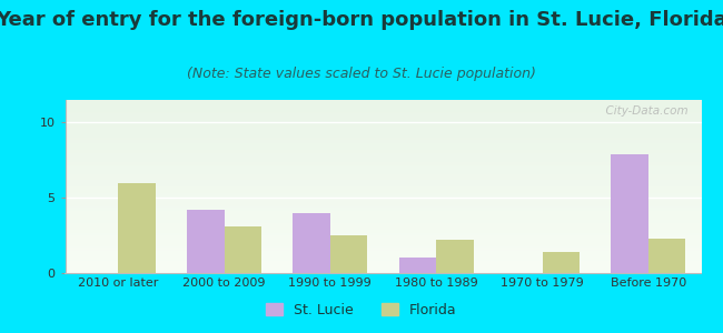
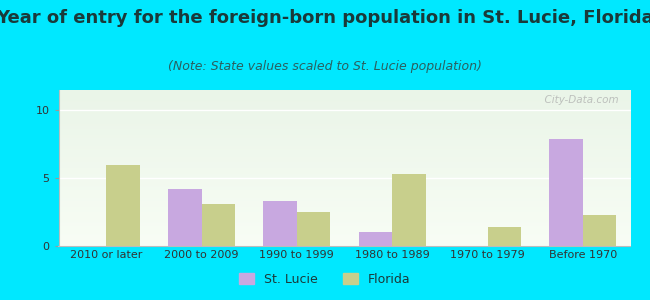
St. Lucie/1990 to 1999: 4.0 -> 3.3
Florida/1980 to 1989: 2.2 -> 5.3
